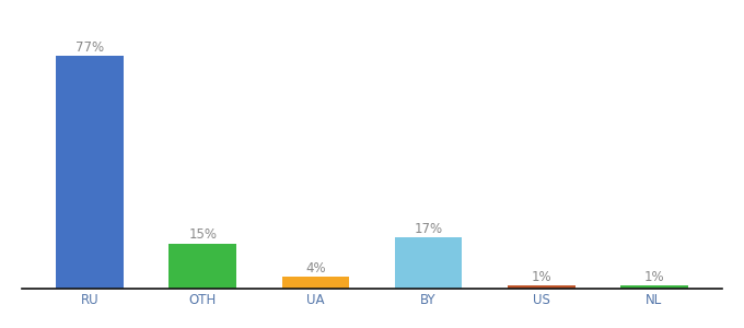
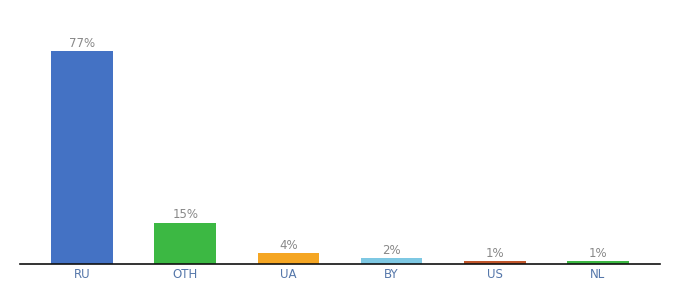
BY: 17% -> 2%
